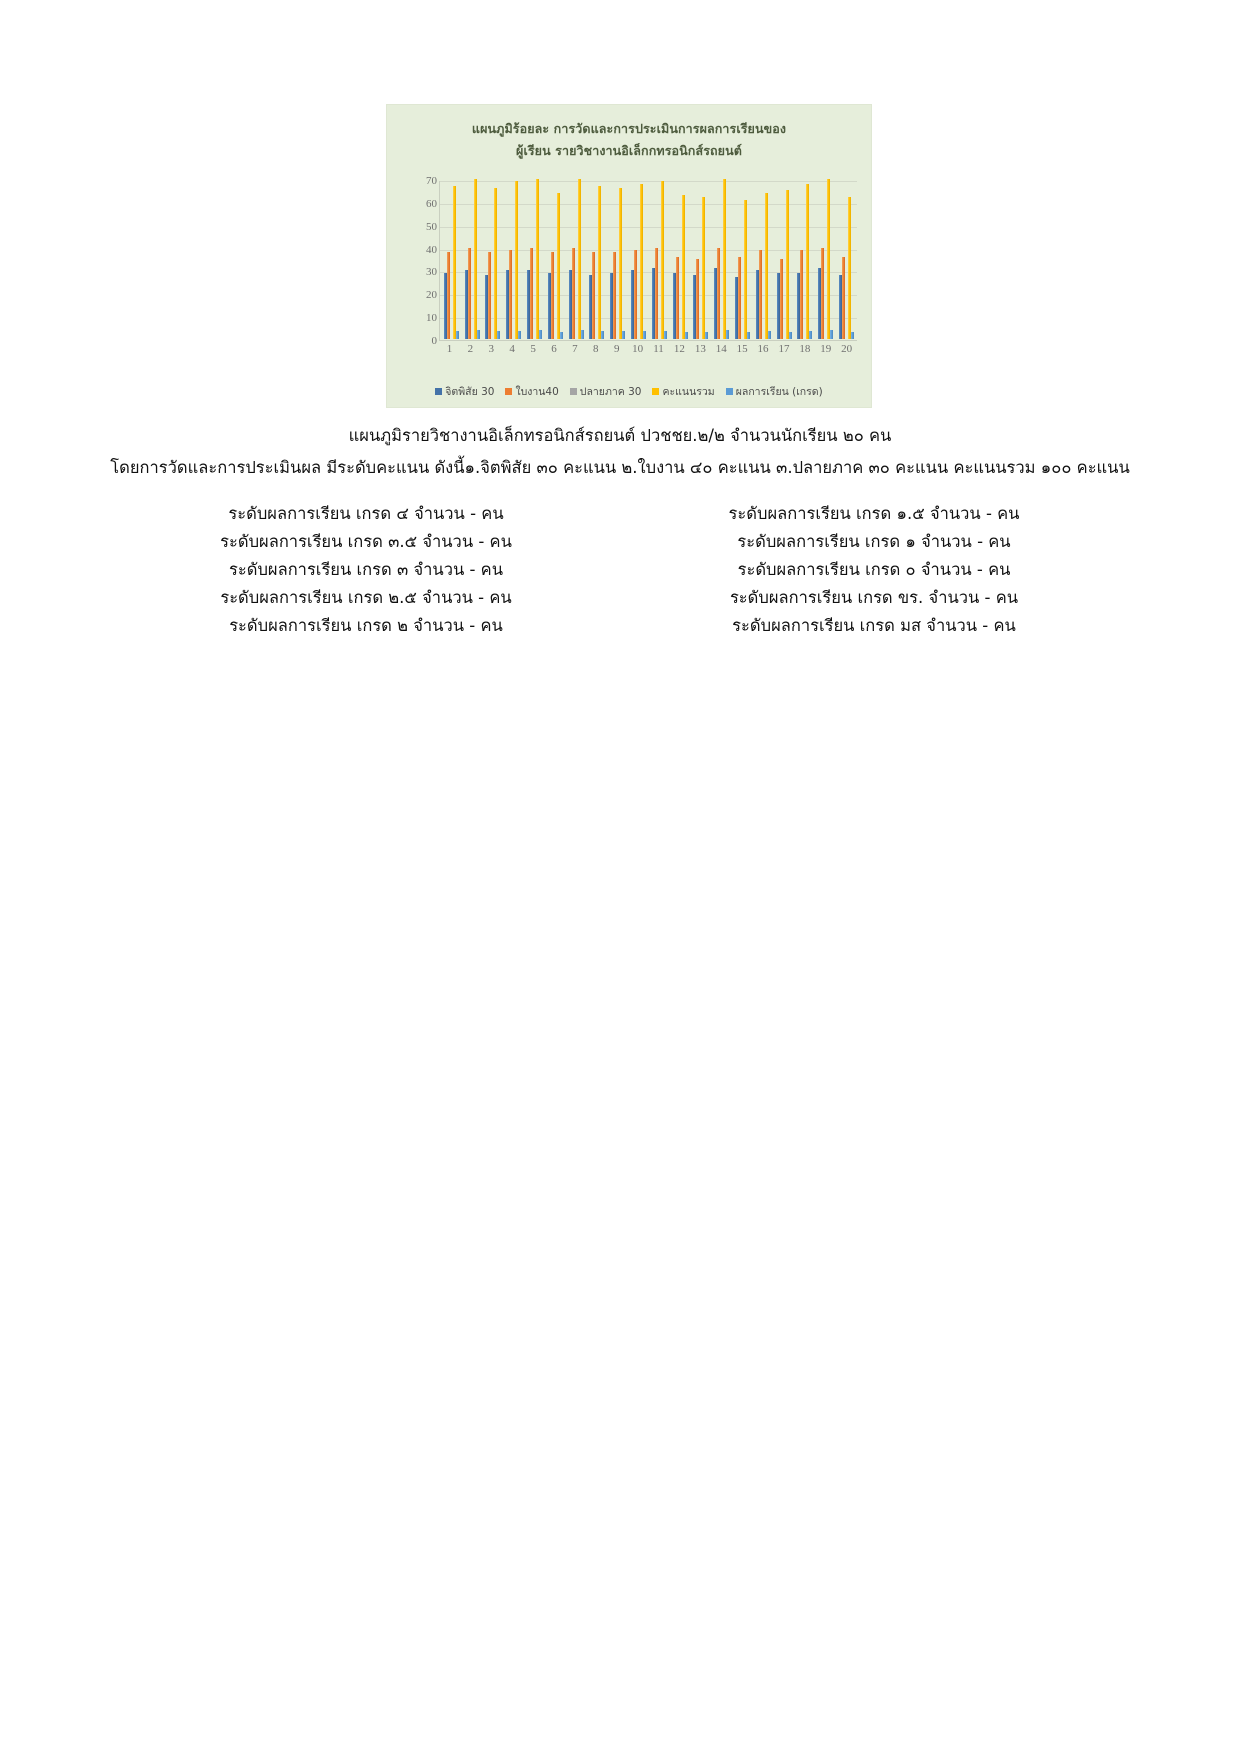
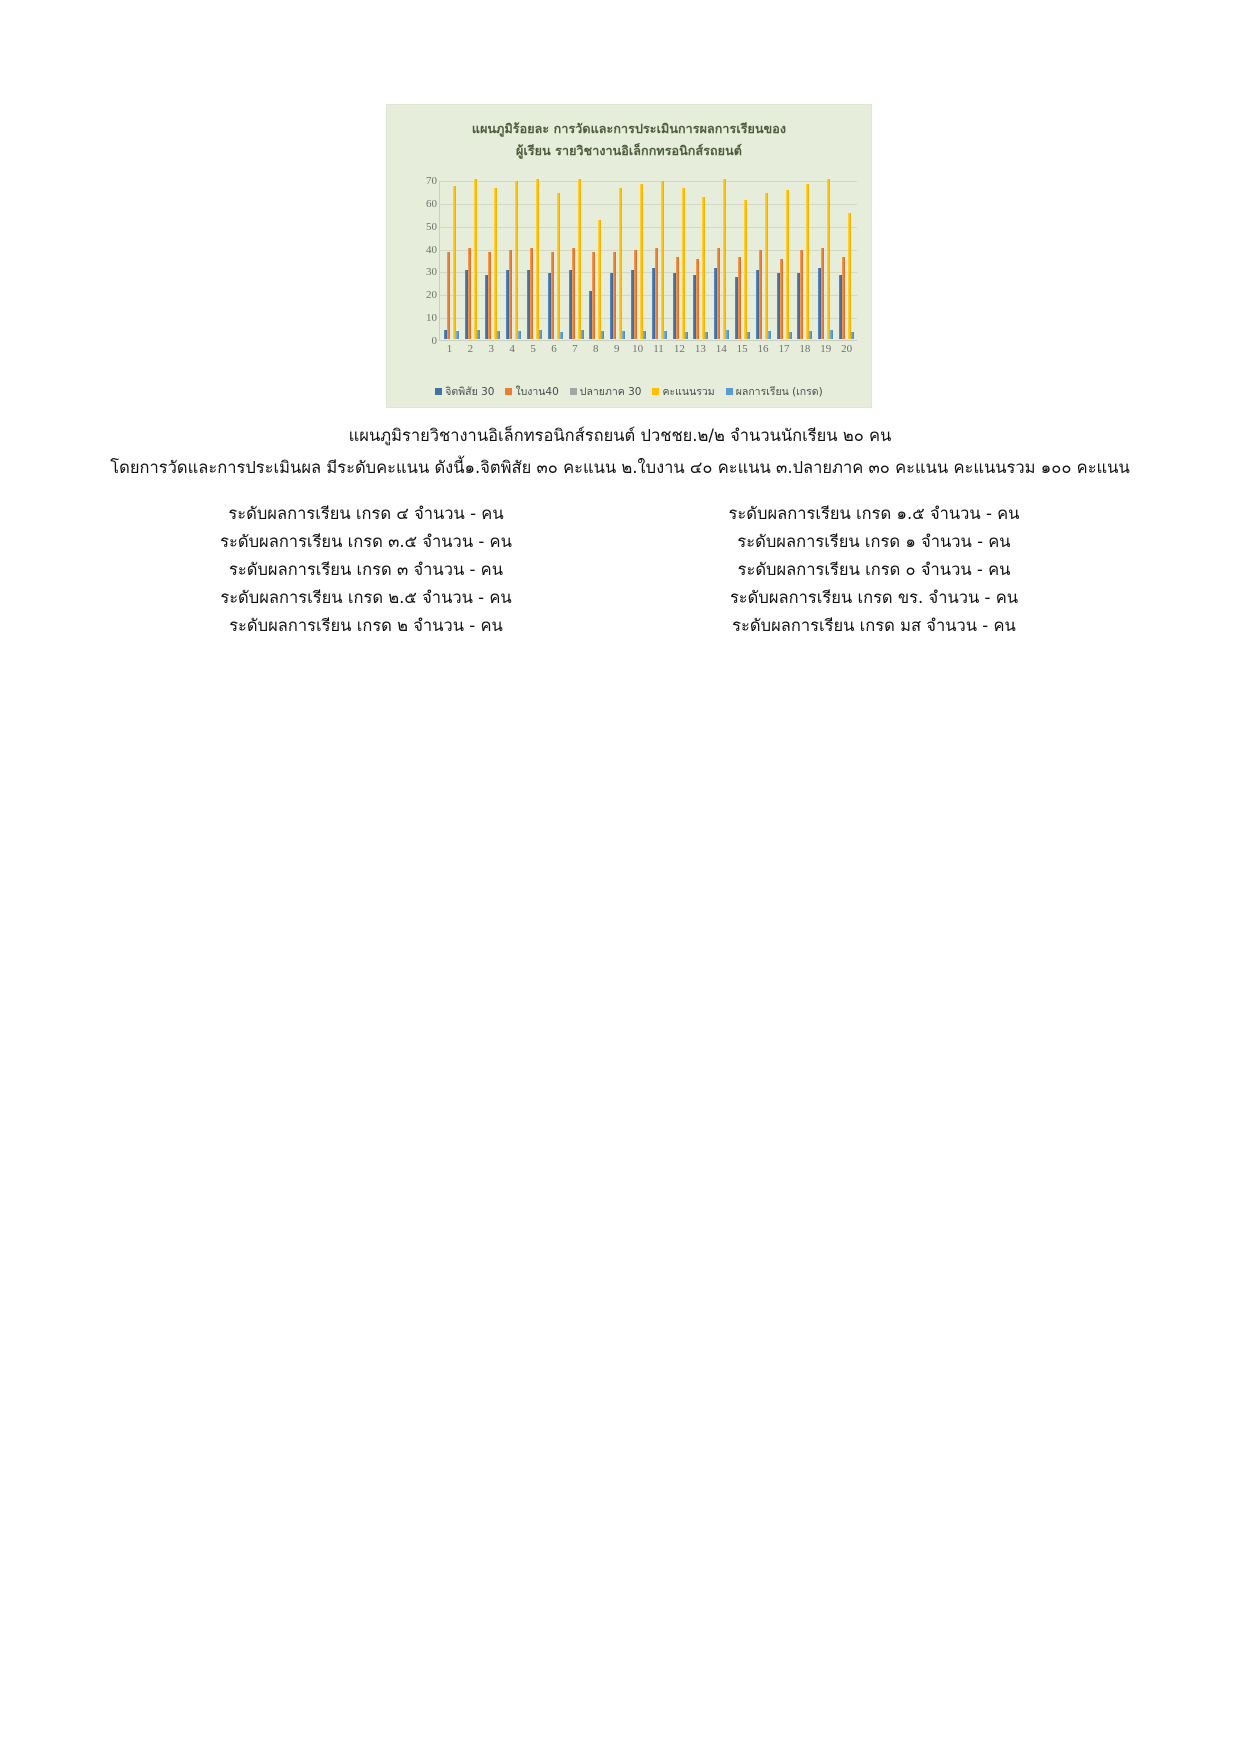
จิตพิสัย 30/1: 29 -> 4
จิตพิสัย 30/8: 28 -> 21
คะแนนรวม/8: 67 -> 52
คะแนนรวม/12: 63 -> 66
คะแนนรวม/20: 62 -> 55
